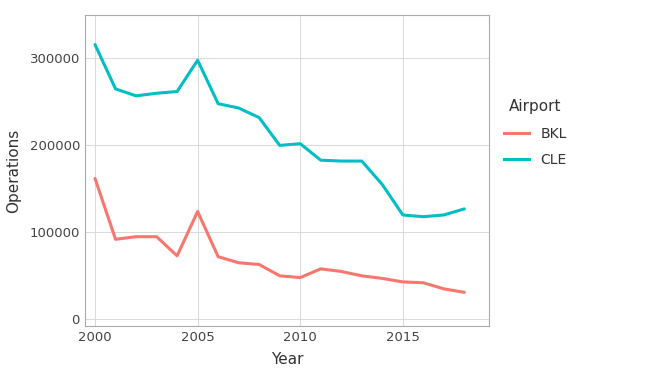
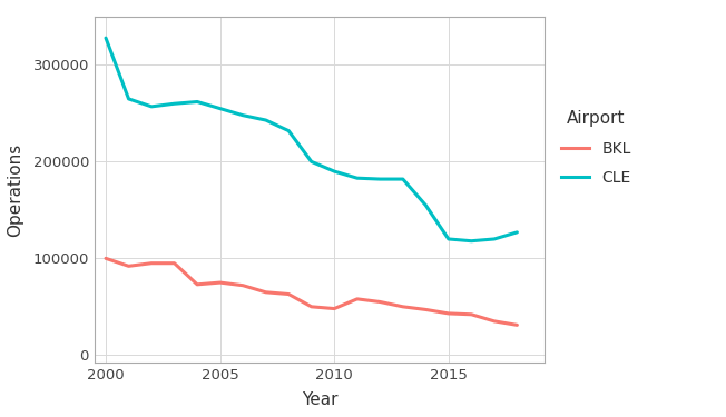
BKL/2000: 162000 -> 100000
CLE/2000: 316000 -> 328000
BKL/2005: 124000 -> 75000
CLE/2005: 298000 -> 255000
CLE/2010: 202000 -> 190000
